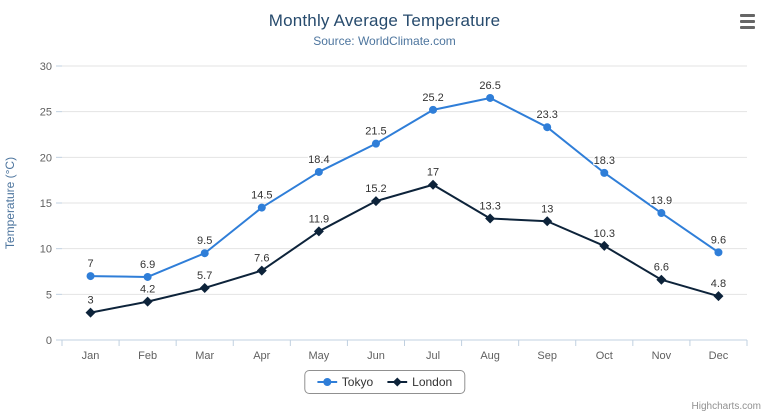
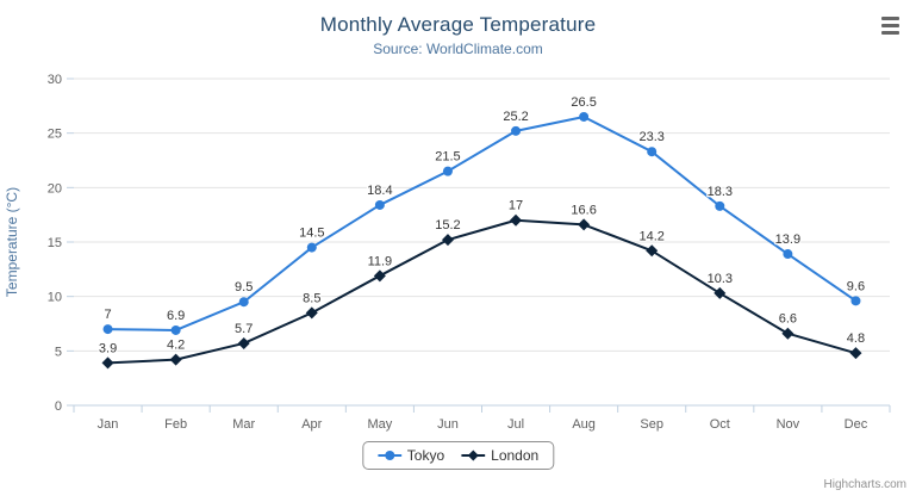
London/Jan: 3 -> 3.9
London/Apr: 7.6 -> 8.5
London/Aug: 13.3 -> 16.6
London/Sep: 13 -> 14.2
